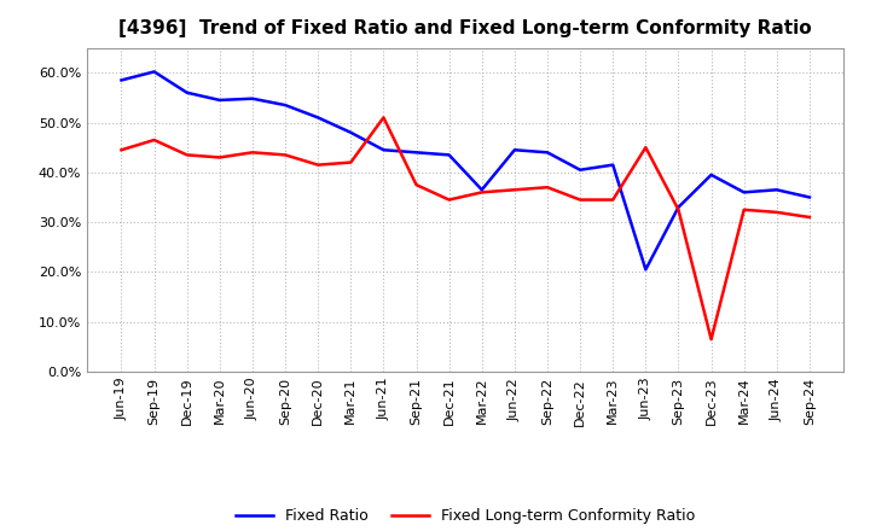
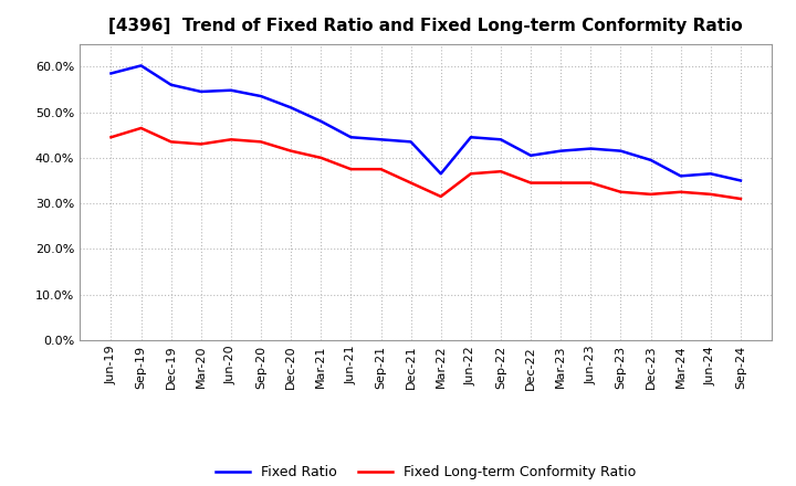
Fixed Long-term Conformity Ratio/Mar-21: 42.0% -> 40.0%
Fixed Long-term Conformity Ratio/Jun-21: 51.0% -> 37.5%
Fixed Long-term Conformity Ratio/Mar-22: 36.0% -> 31.5%
Fixed Ratio/Jun-23: 20.5% -> 42.0%
Fixed Long-term Conformity Ratio/Jun-23: 45.0% -> 34.5%
Fixed Ratio/Sep-23: 33.0% -> 41.5%
Fixed Long-term Conformity Ratio/Dec-23: 6.5% -> 32.0%
